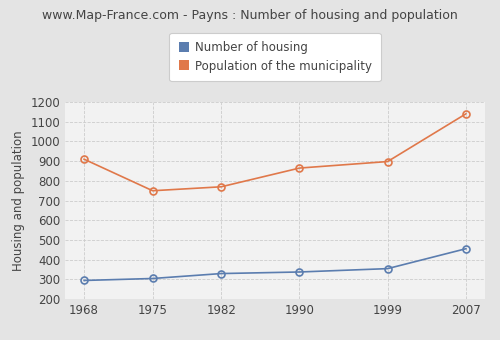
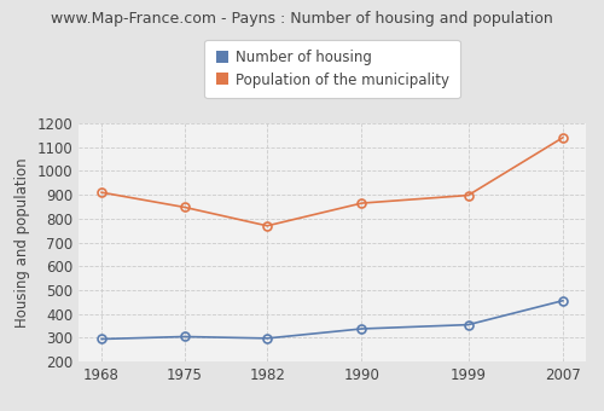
Population of the municipality/1975: 750 -> 850
Number of housing/1982: 330 -> 300
